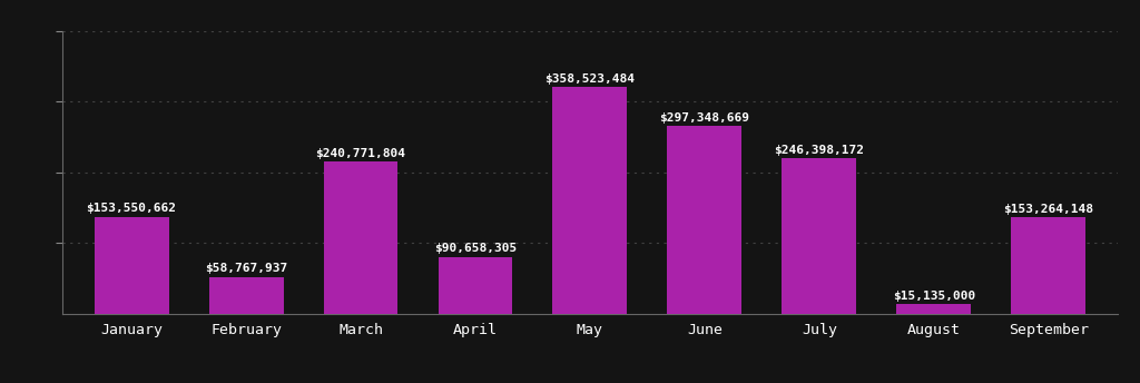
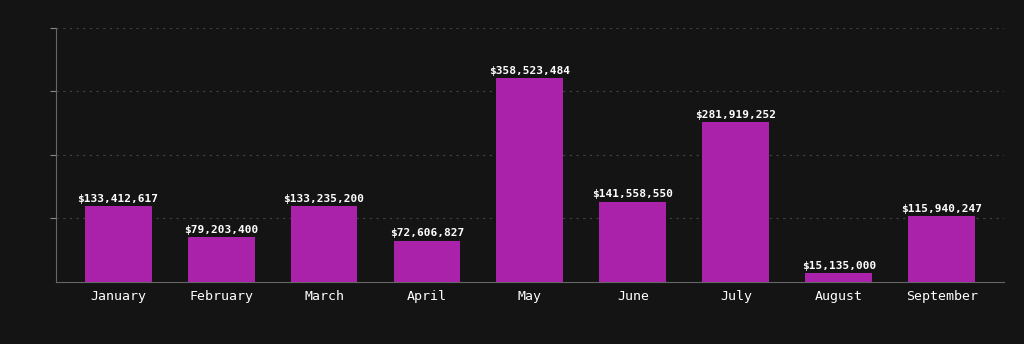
January: $153,550,662 -> $133,412,617
February: $58,767,937 -> $79,203,400
March: $240,771,804 -> $133,235,200
April: $90,658,305 -> $72,606,827
June: $297,348,669 -> $141,558,550
July: $246,398,172 -> $281,919,252
September: $153,264,148 -> $115,940,247
